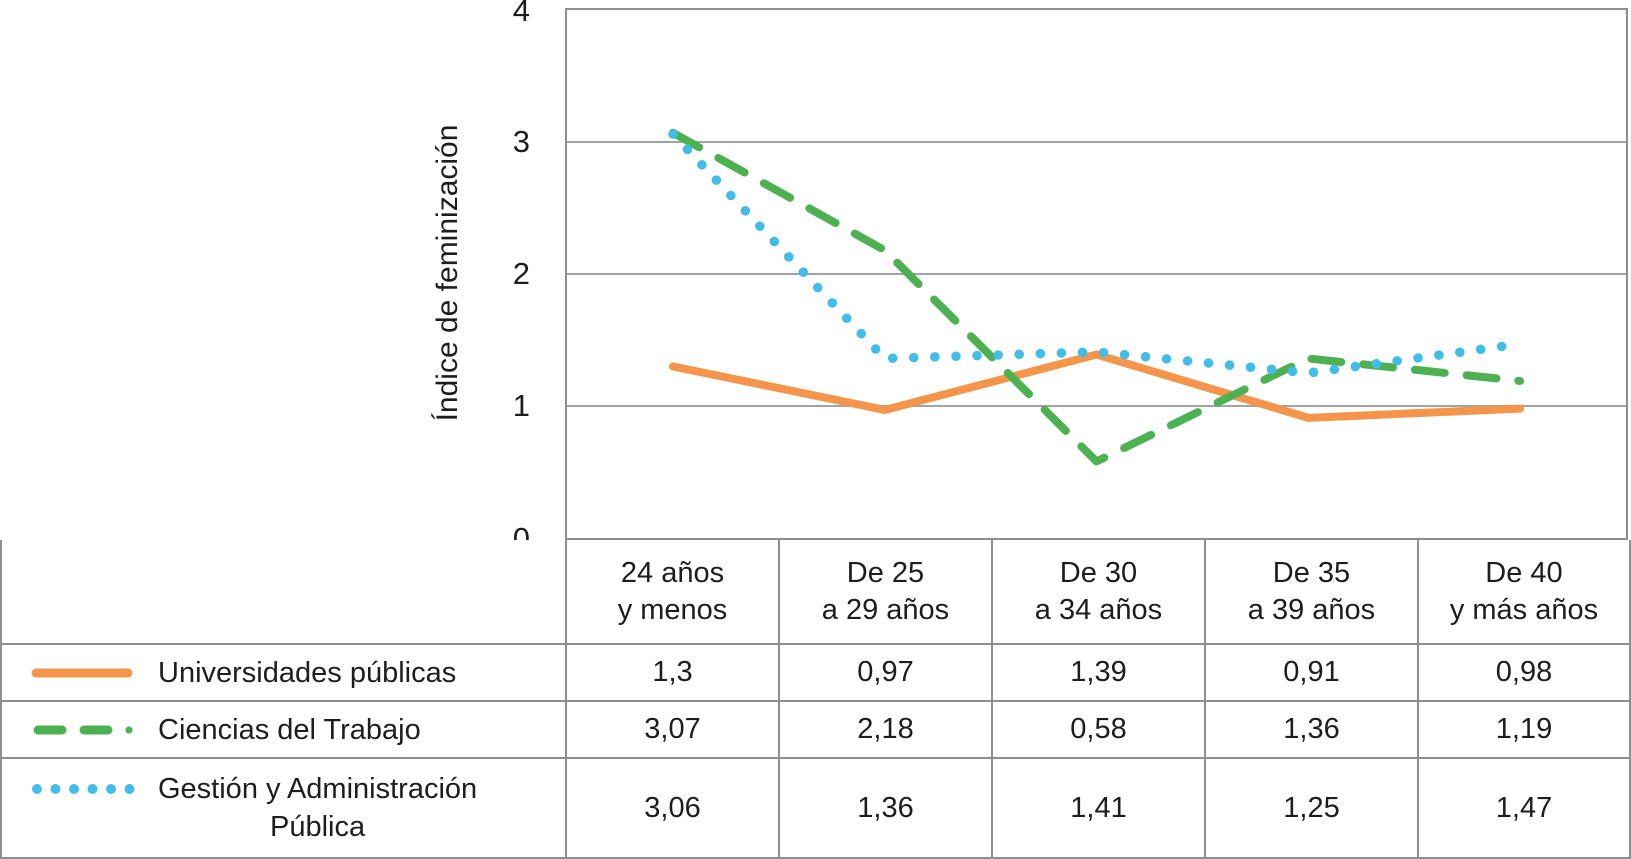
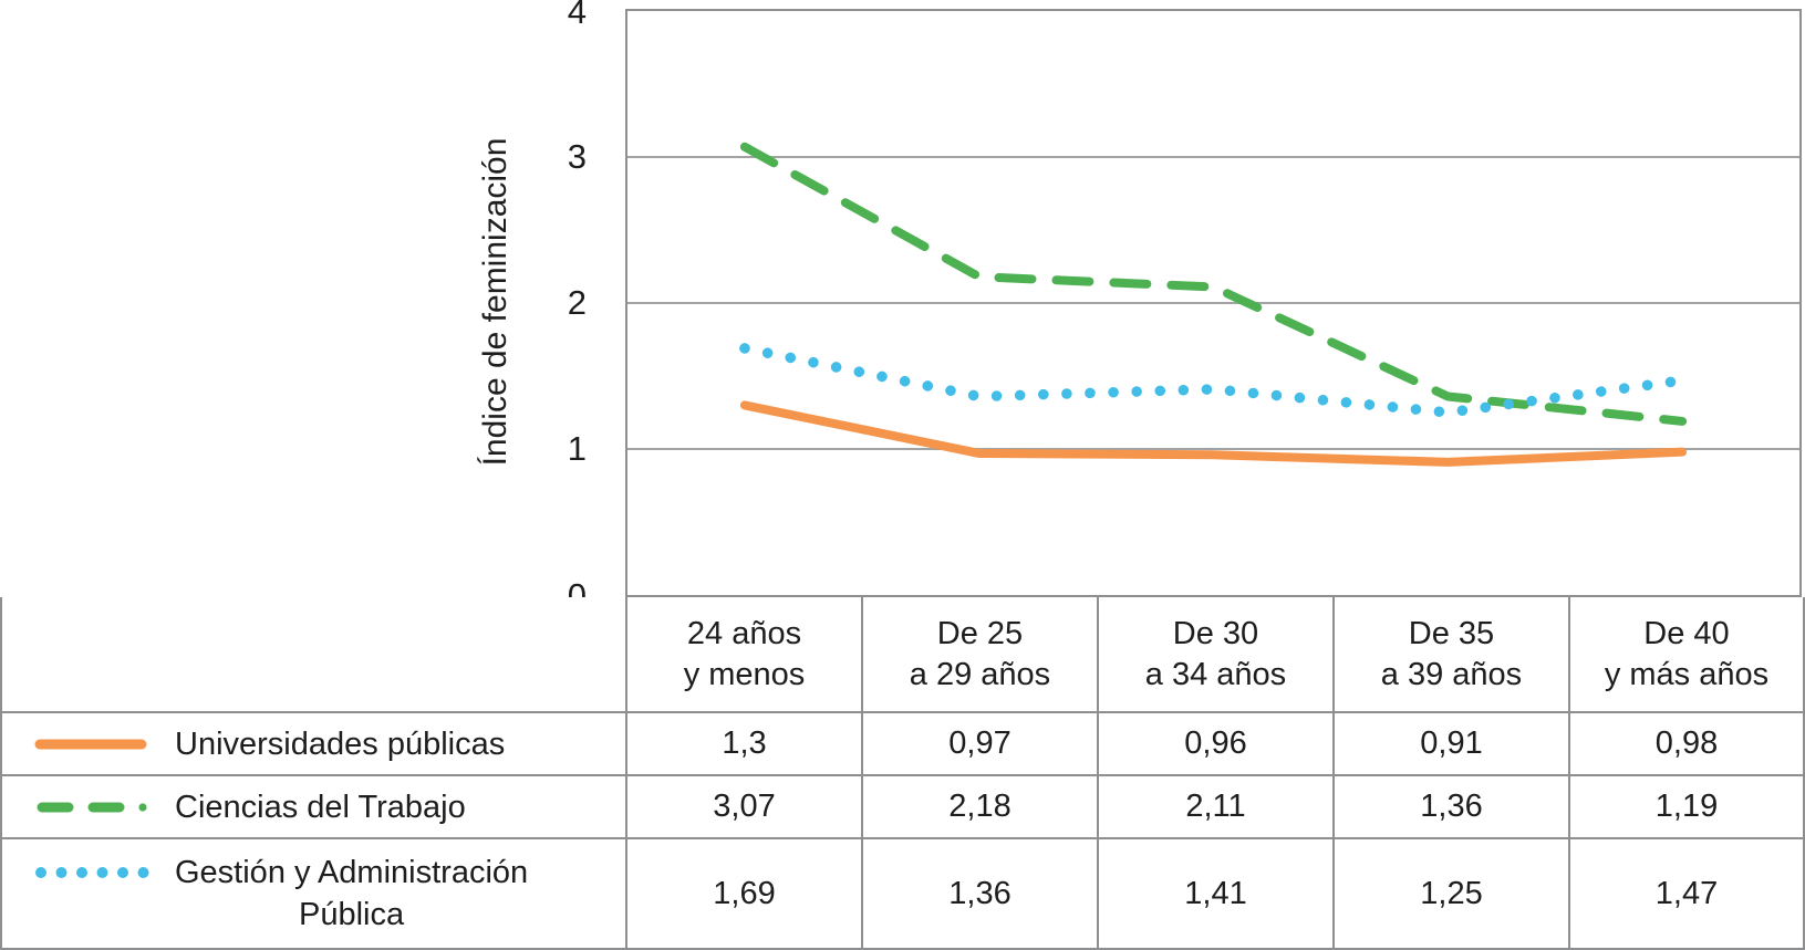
Gestión y Administración Pública/24 años y menos: 3,06 -> 1,69
Universidades públicas/De 30 a 34 años: 1,39 -> 0,96
Ciencias del Trabajo/De 30 a 34 años: 0,58 -> 2,11
